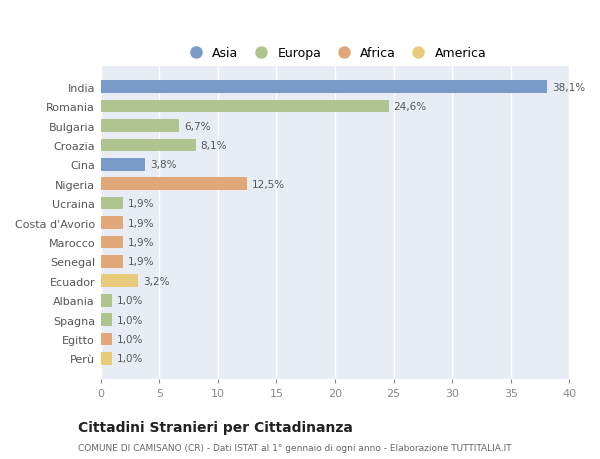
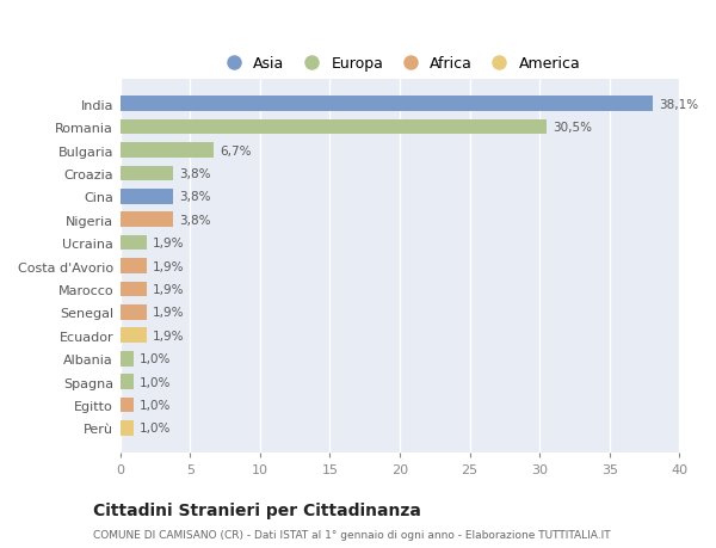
Romania: 24,6% -> 30,5%
Croazia: 8,1% -> 3,8%
Nigeria: 12,5% -> 3,8%
Ecuador: 3,2% -> 1,9%
